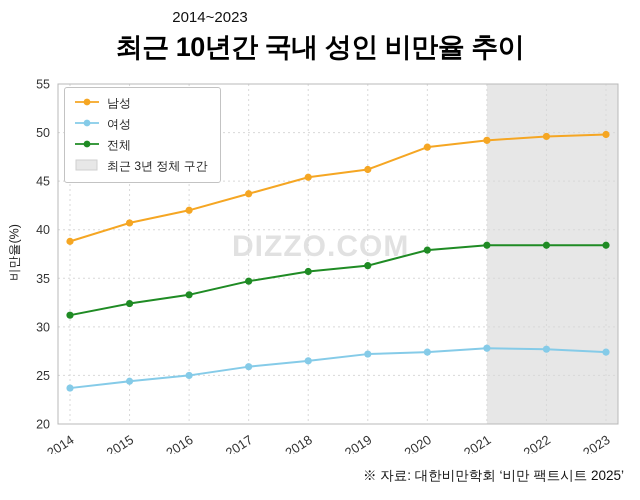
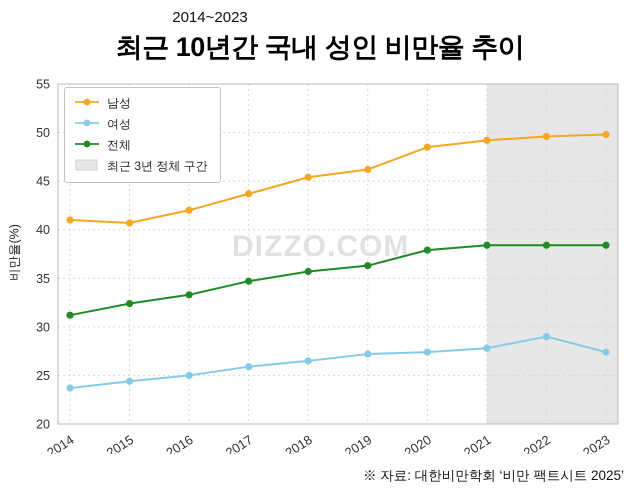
남성/2014: 39 -> 41
여성/2022: 28 -> 29
